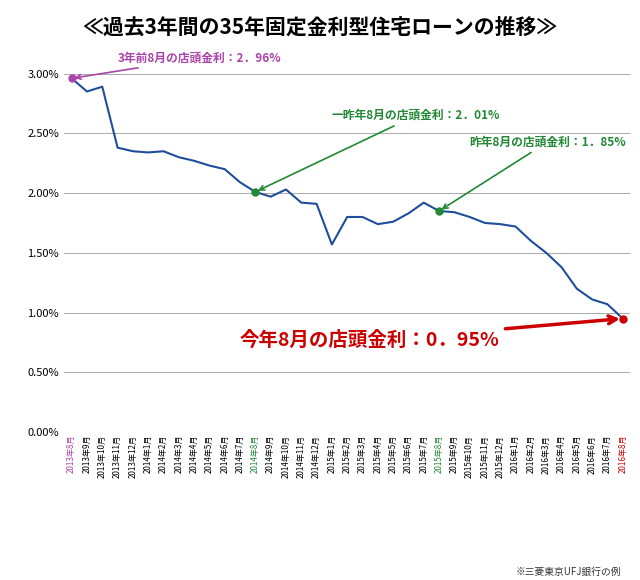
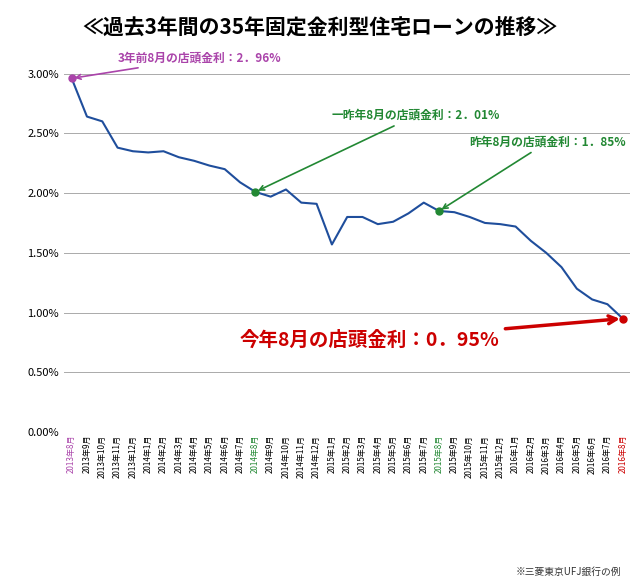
2013年9月: 2.85% -> 2.64%
2013年10月: 2.89% -> 2.60%
